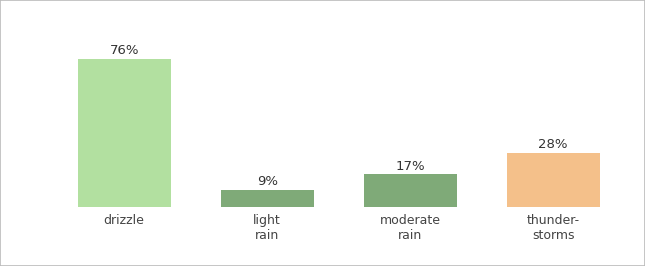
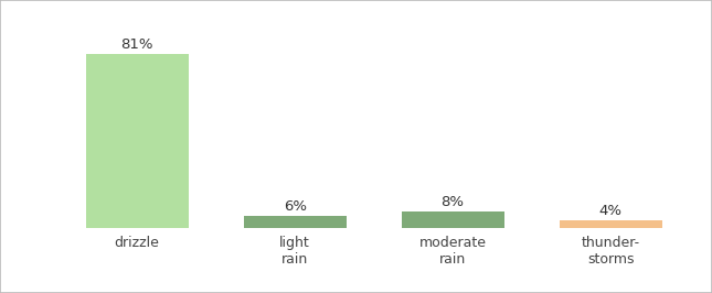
drizzle: 76% -> 81%
light rain: 9% -> 6%
moderate rain: 17% -> 8%
thunder- storms: 28% -> 4%
